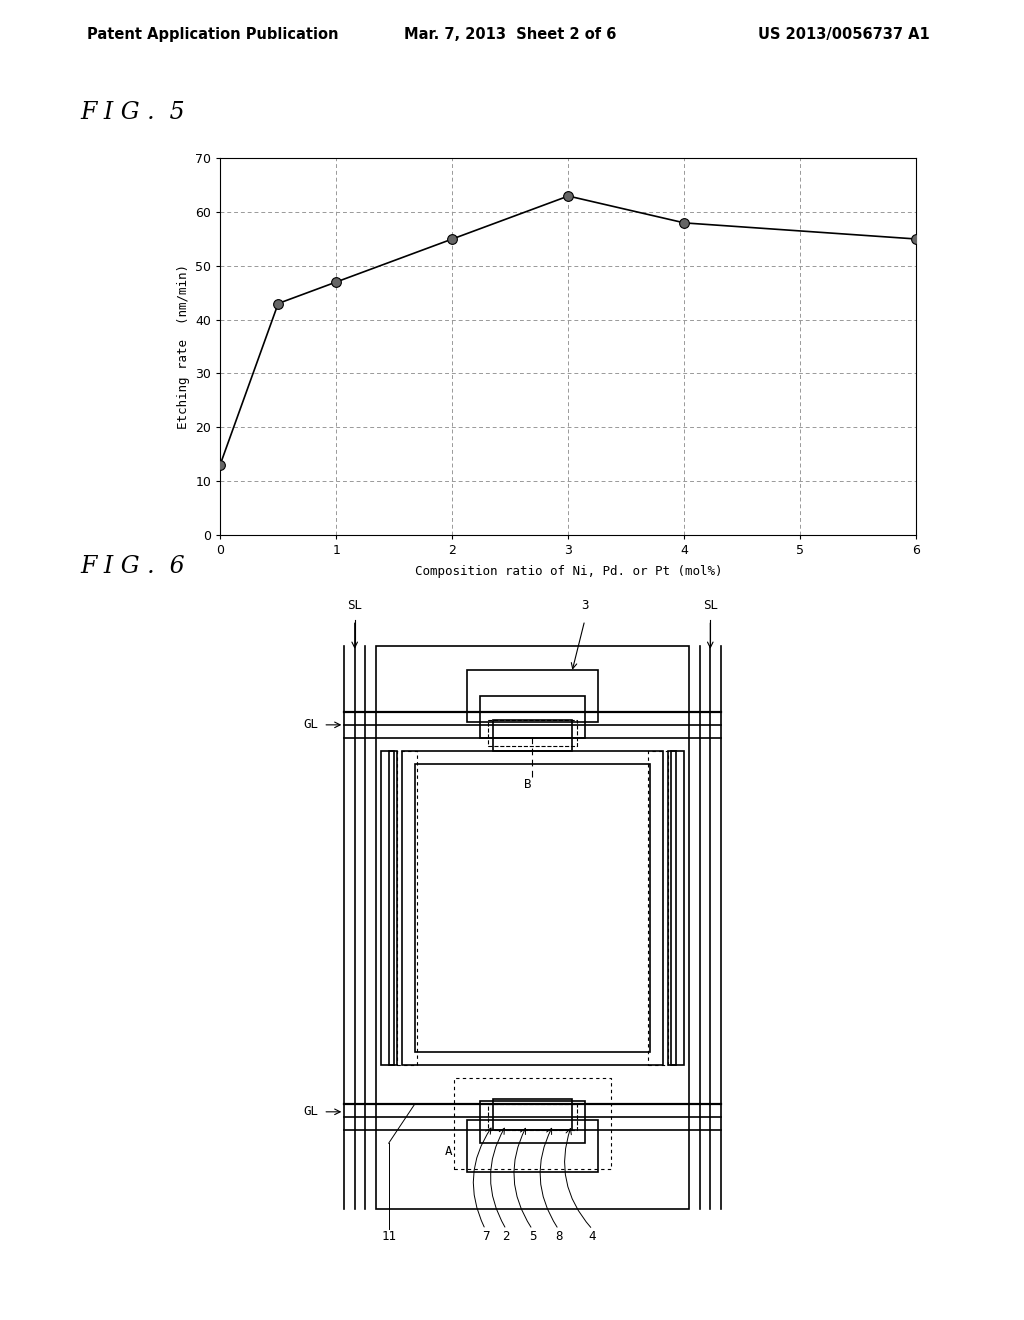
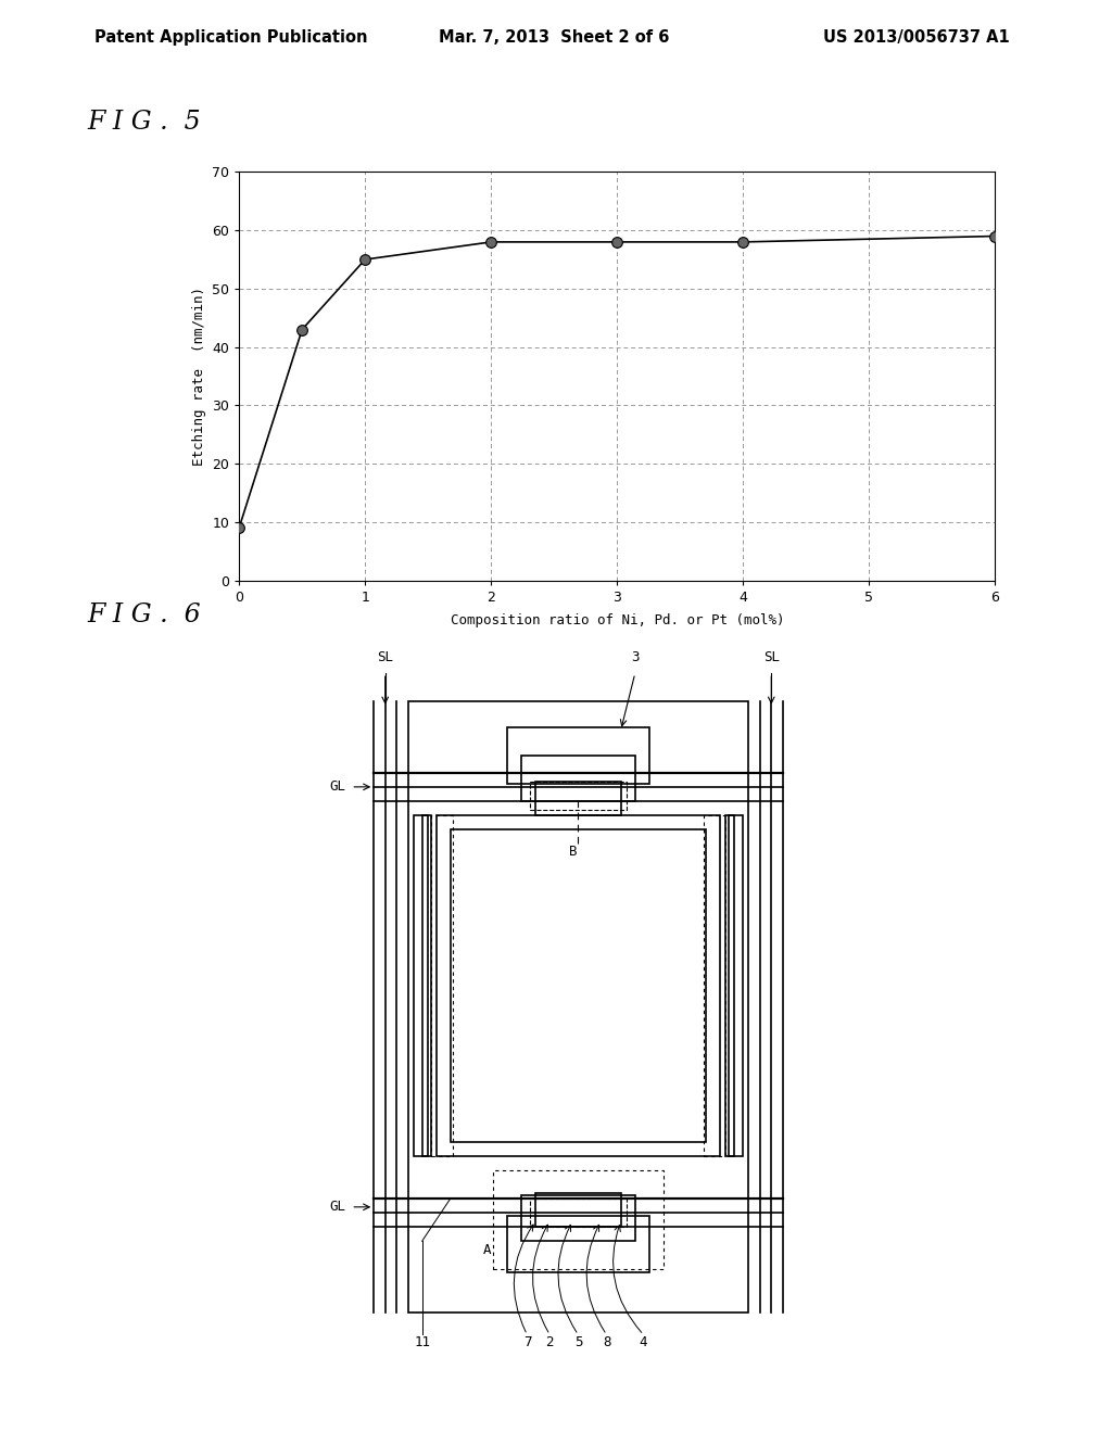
0: 13 -> 9
1: 47 -> 55
2: 55 -> 58
3: 63 -> 58
6: 55 -> 59
